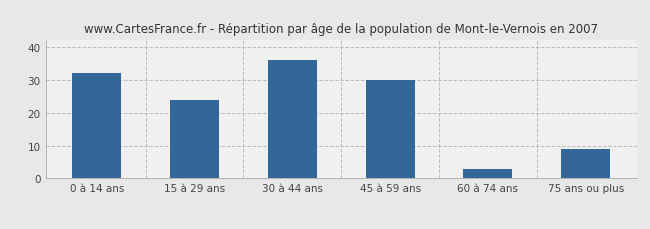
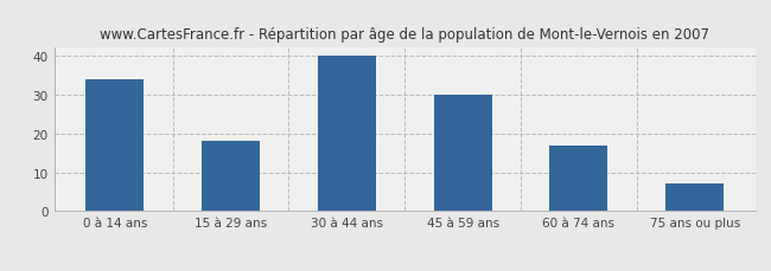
0 à 14 ans: 32 -> 34
15 à 29 ans: 24 -> 18
30 à 44 ans: 36 -> 40
60 à 74 ans: 3 -> 17
75 ans ou plus: 9 -> 7
